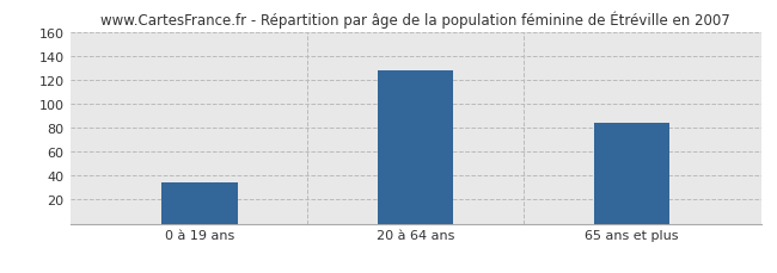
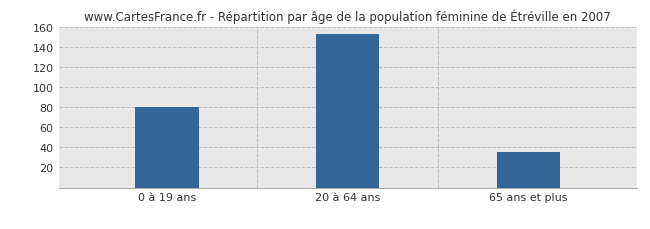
0 à 19 ans: 34 -> 80
20 à 64 ans: 128 -> 153
65 ans et plus: 84 -> 35
